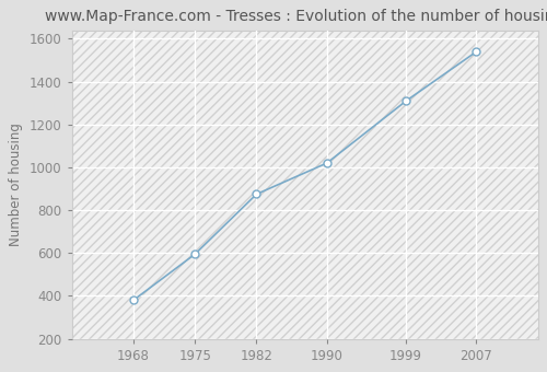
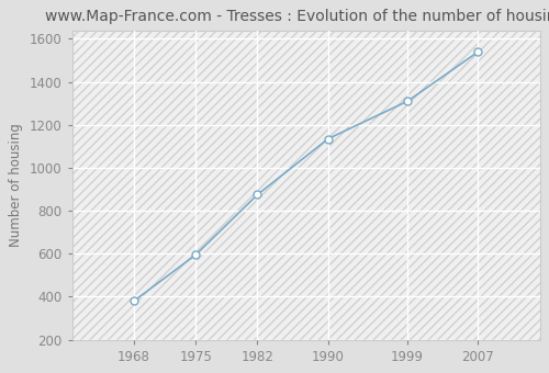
1990: 1020 -> 1140
